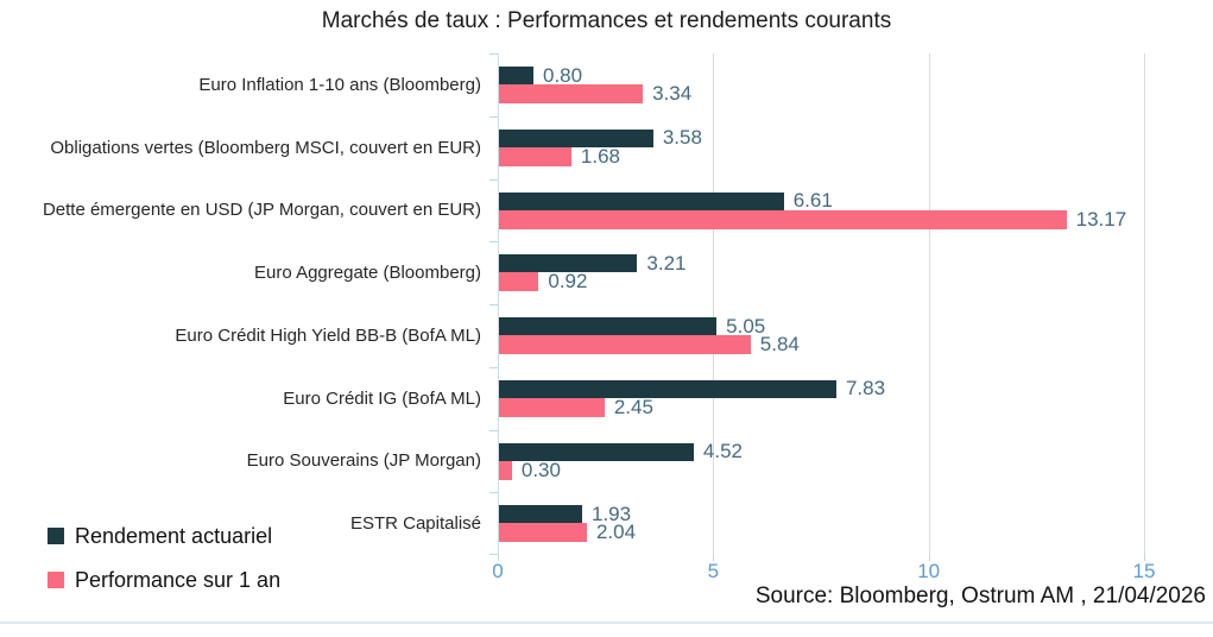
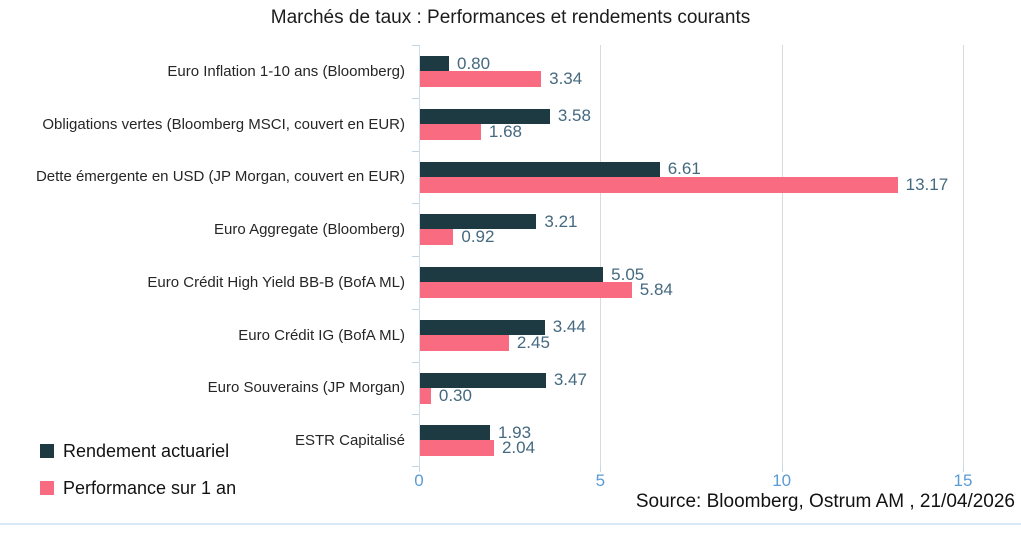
Rendement actuariel/Euro Crédit IG (BofA ML): 7.83 -> 3.44
Rendement actuariel/Euro Souverains (JP Morgan): 4.52 -> 3.47
